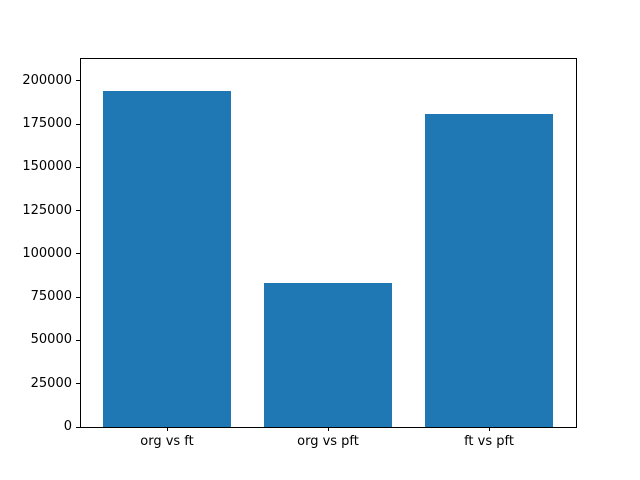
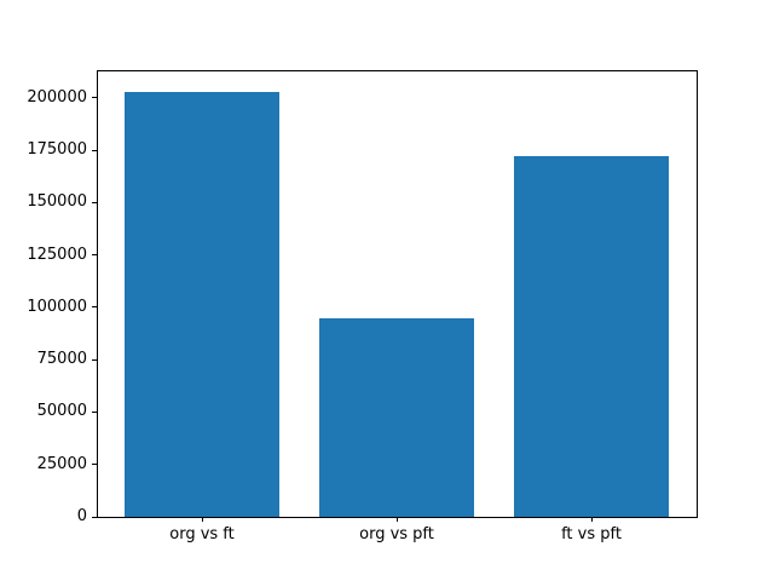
org vs ft: 194000 -> 203000
org vs pft: 83000 -> 94000
ft vs pft: 181000 -> 172000
